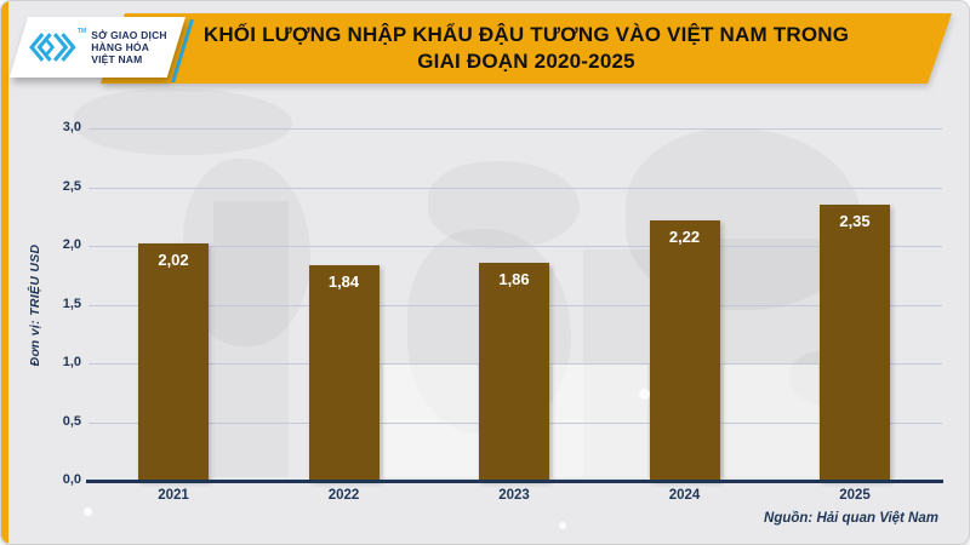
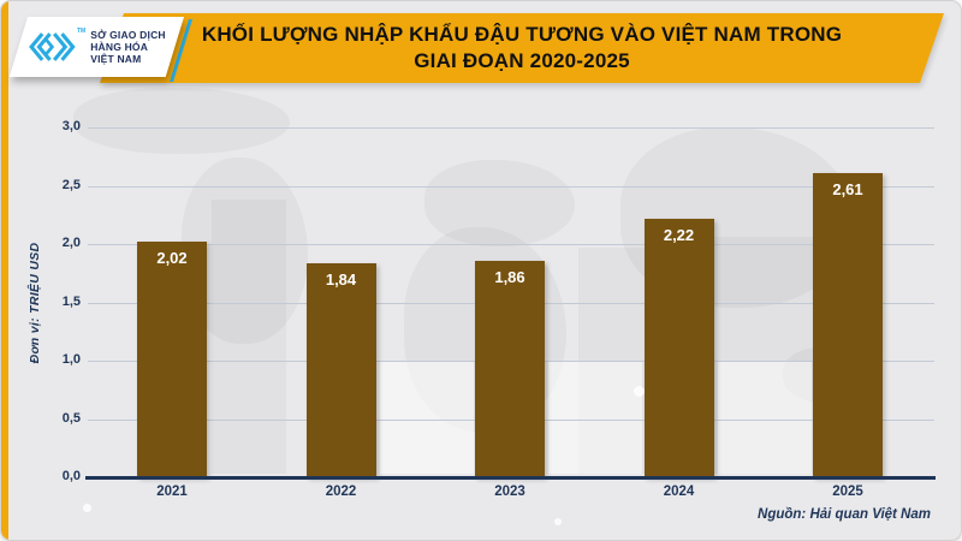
2025: 2,35 -> 2,61
